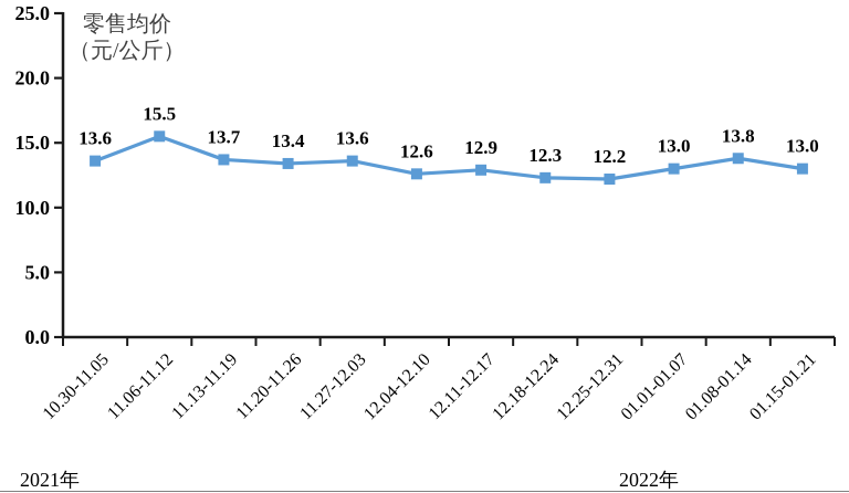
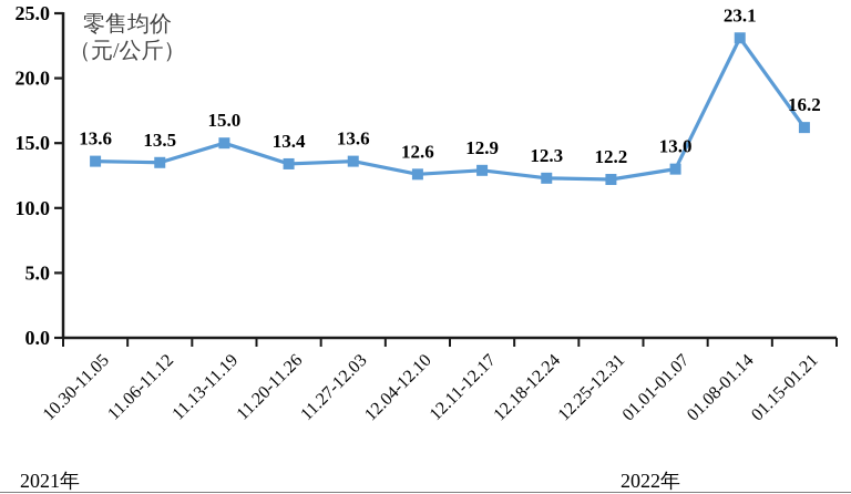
11.06-11.12: 15.5 -> 13.5
11.13-11.19: 13.7 -> 15.0
01.08-01.14: 13.8 -> 23.1
01.15-01.21: 13.0 -> 16.2
